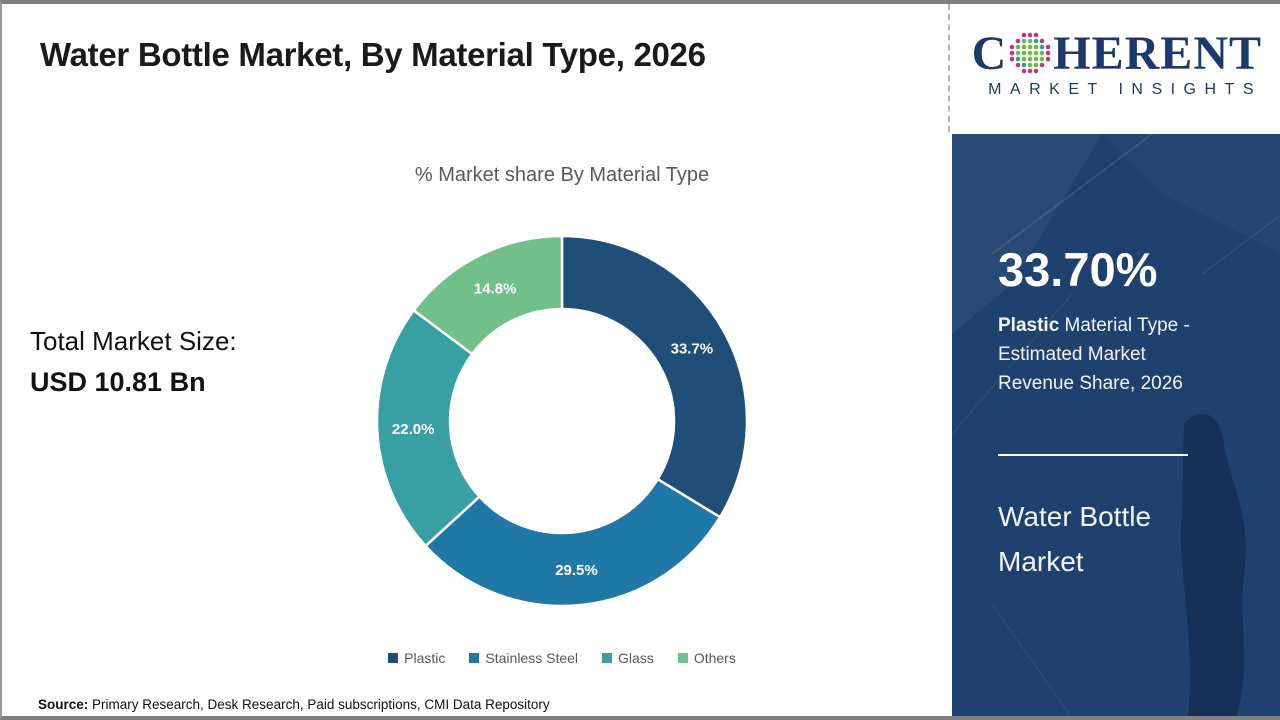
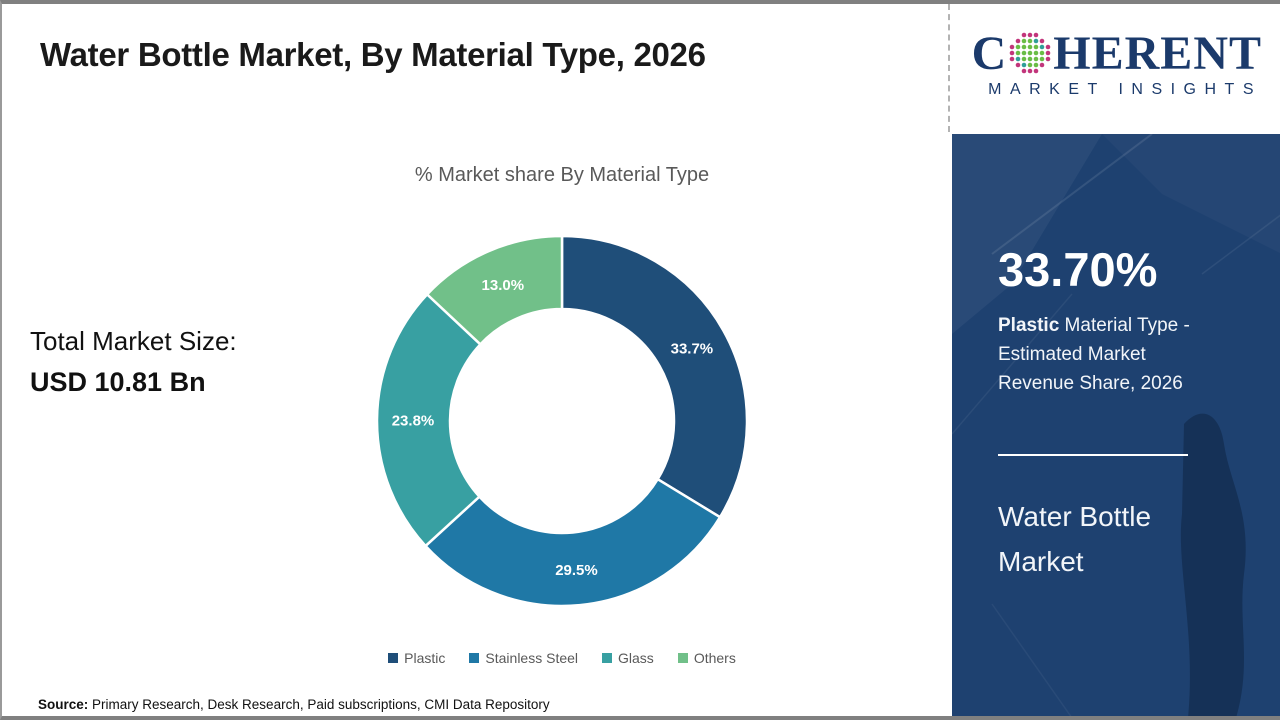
Glass: 22.0% -> 23.8%
Others: 14.8% -> 13.0%
